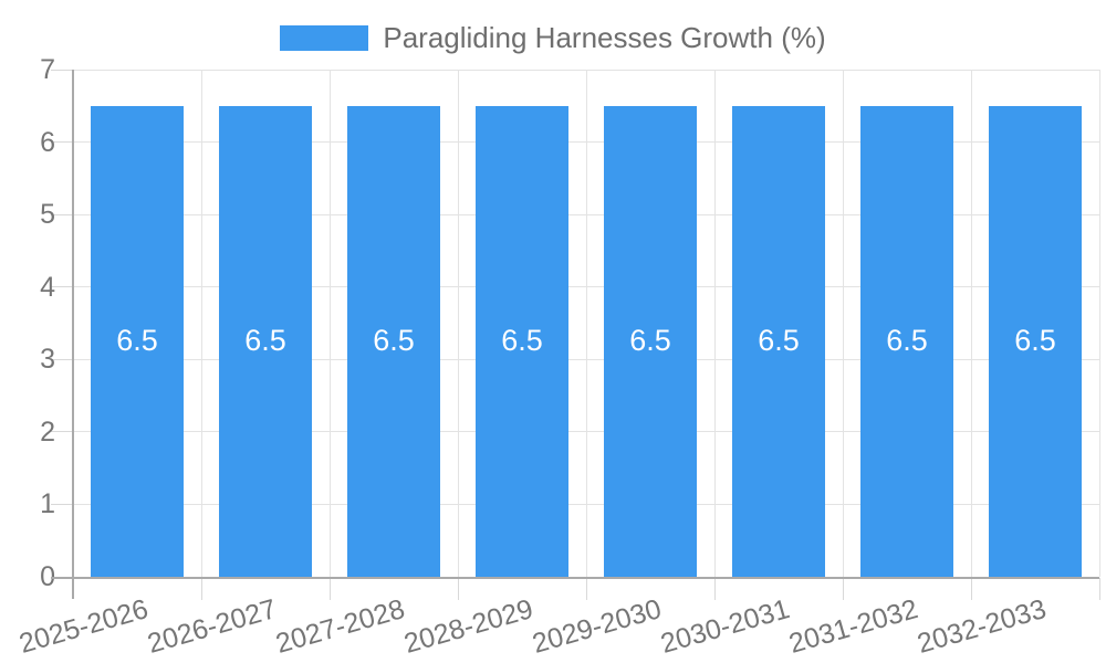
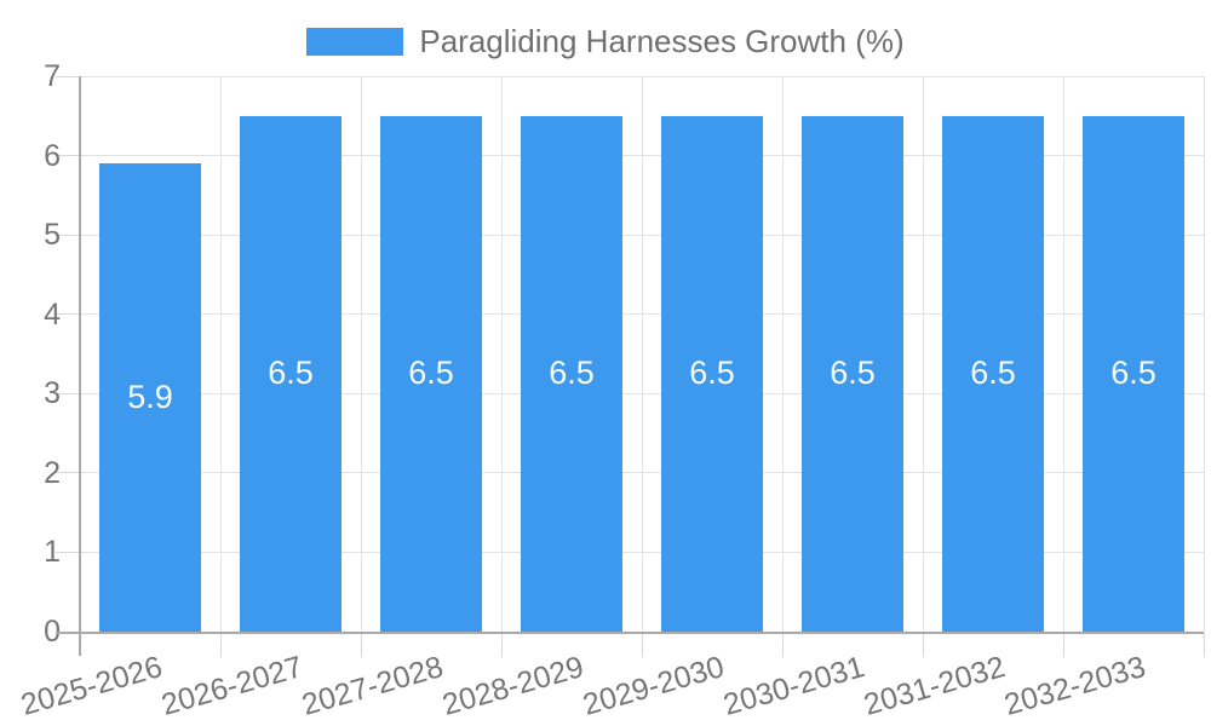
2025-2026: 6.5 -> 5.9
